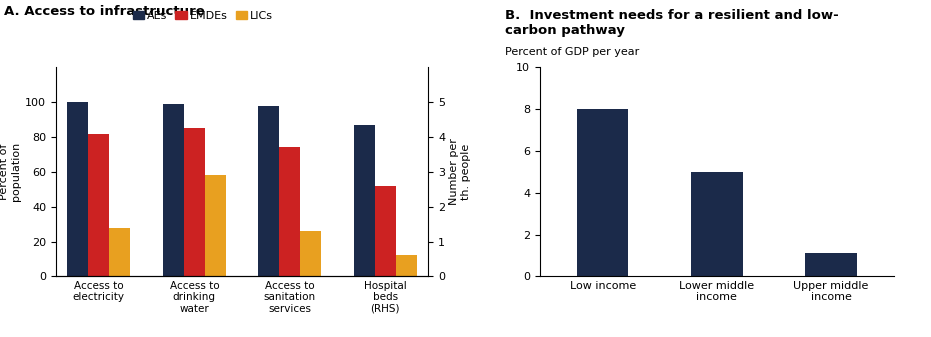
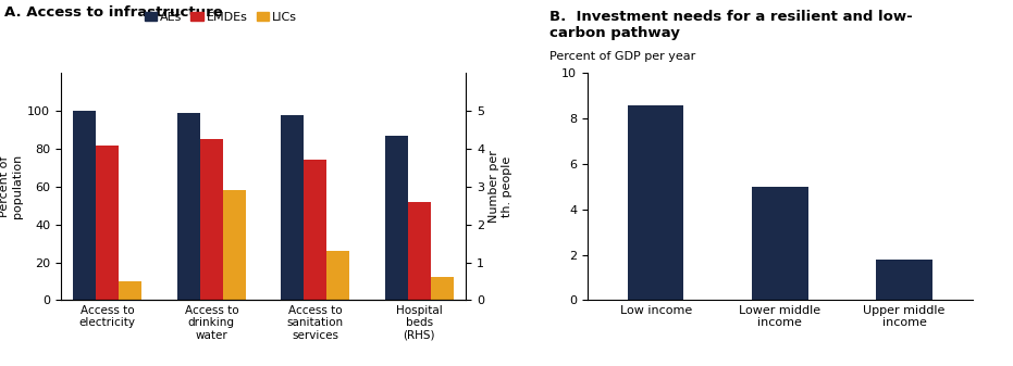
A. Access to infrastructure/LICs/Access to electricity: 28 -> 10
B. Investment needs for a resilient and low- carbon pathway/Low income: 8.0 -> 8.6
B. Investment needs for a resilient and low- carbon pathway/Upper middle income: 1.1 -> 1.8
